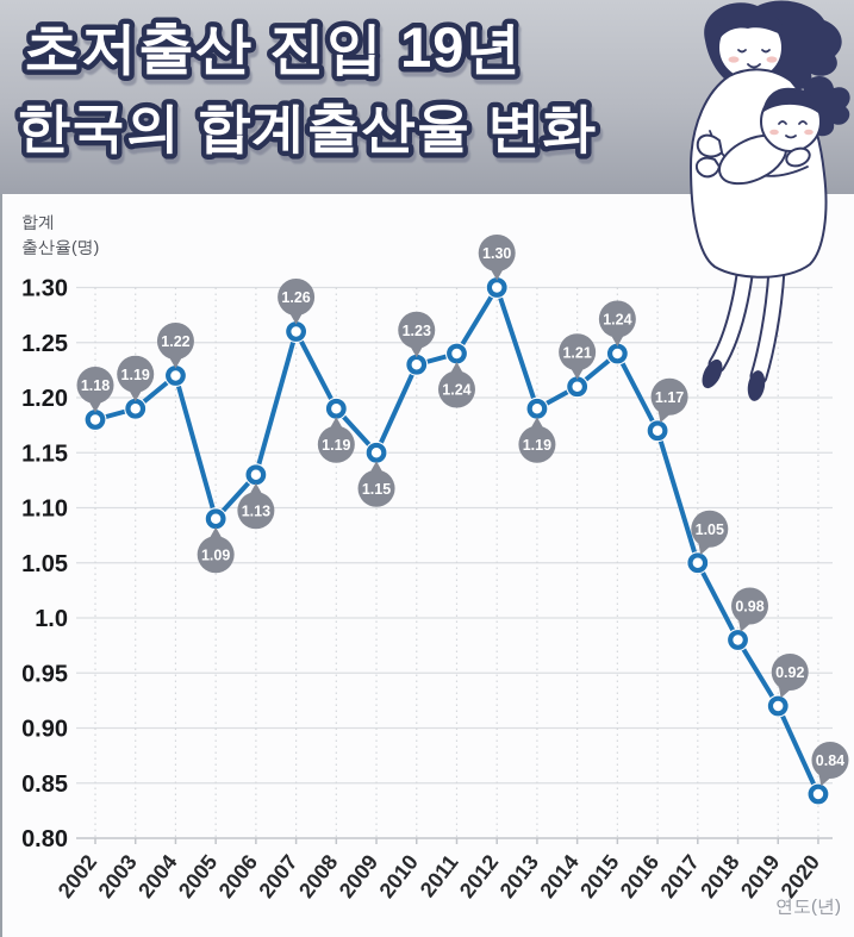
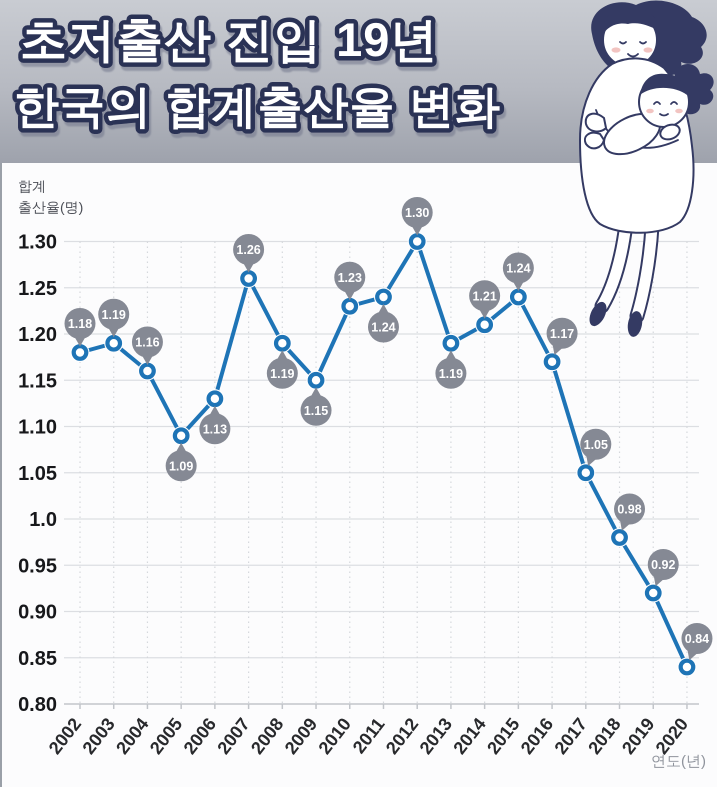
2004: 1.22 -> 1.16
